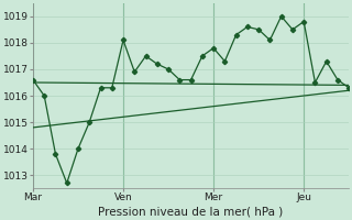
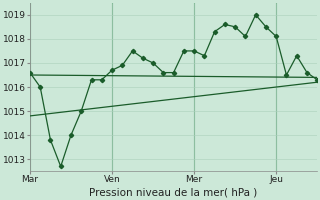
Ven: 1018.1 -> 1016.7
Mer: 1017.8 -> 1017.5
Jeu: 1018.8 -> 1018.1
